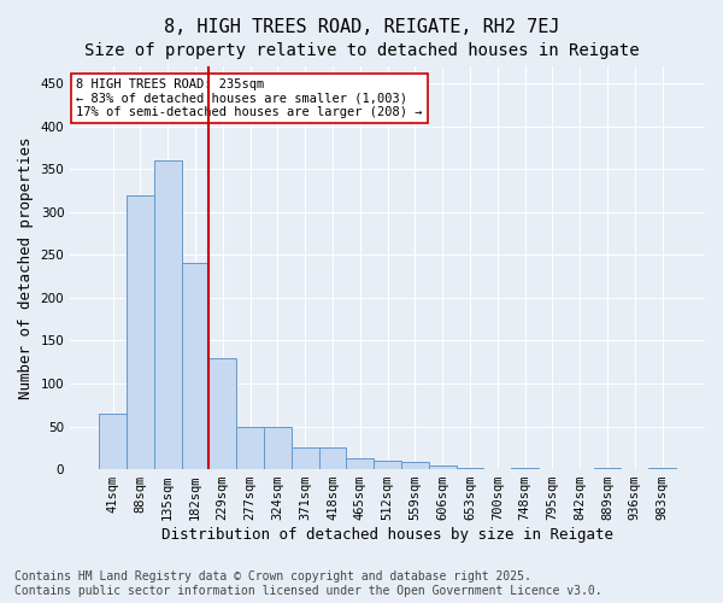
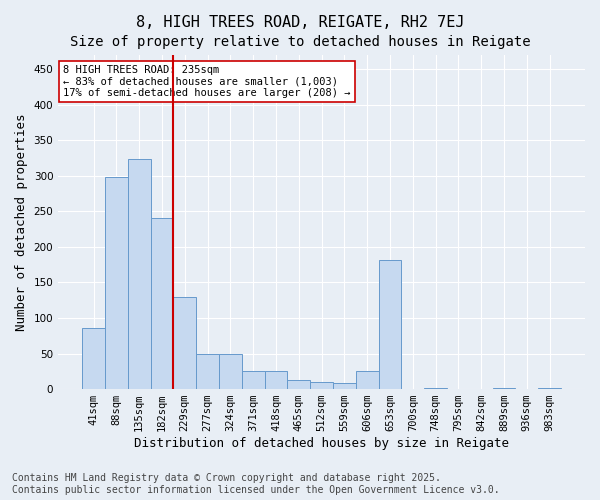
41sqm: 65 -> 86
88sqm: 320 -> 298
135sqm: 360 -> 324
606sqm: 5 -> 26
653sqm: 1 -> 182
